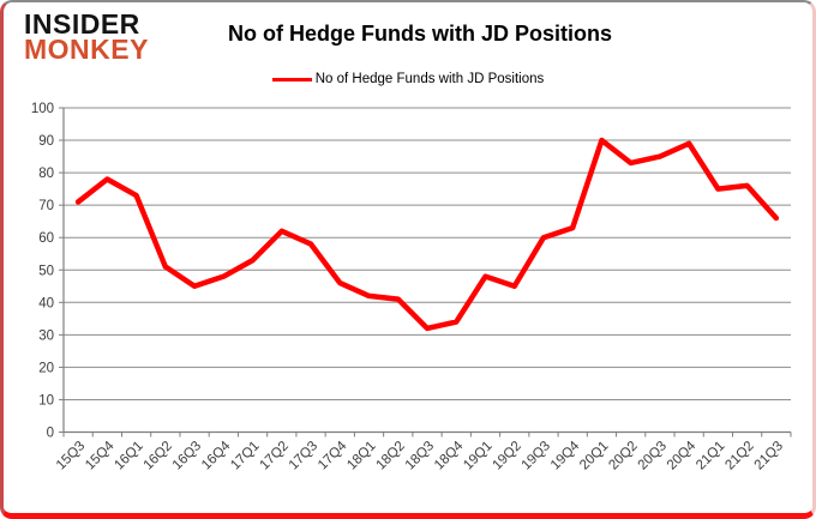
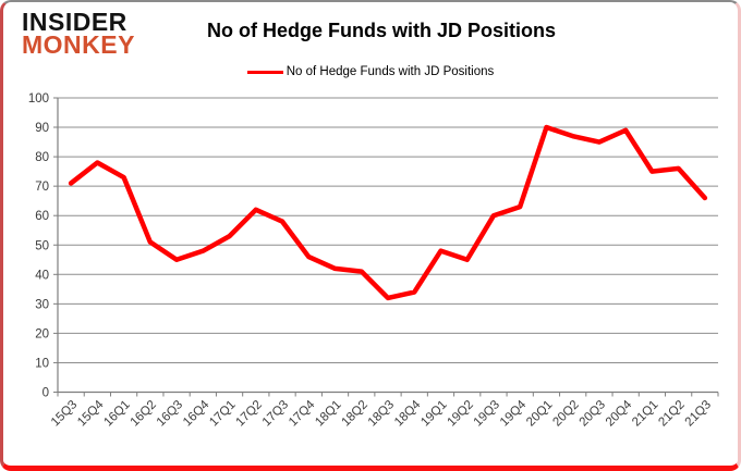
20Q2: 83 -> 87
